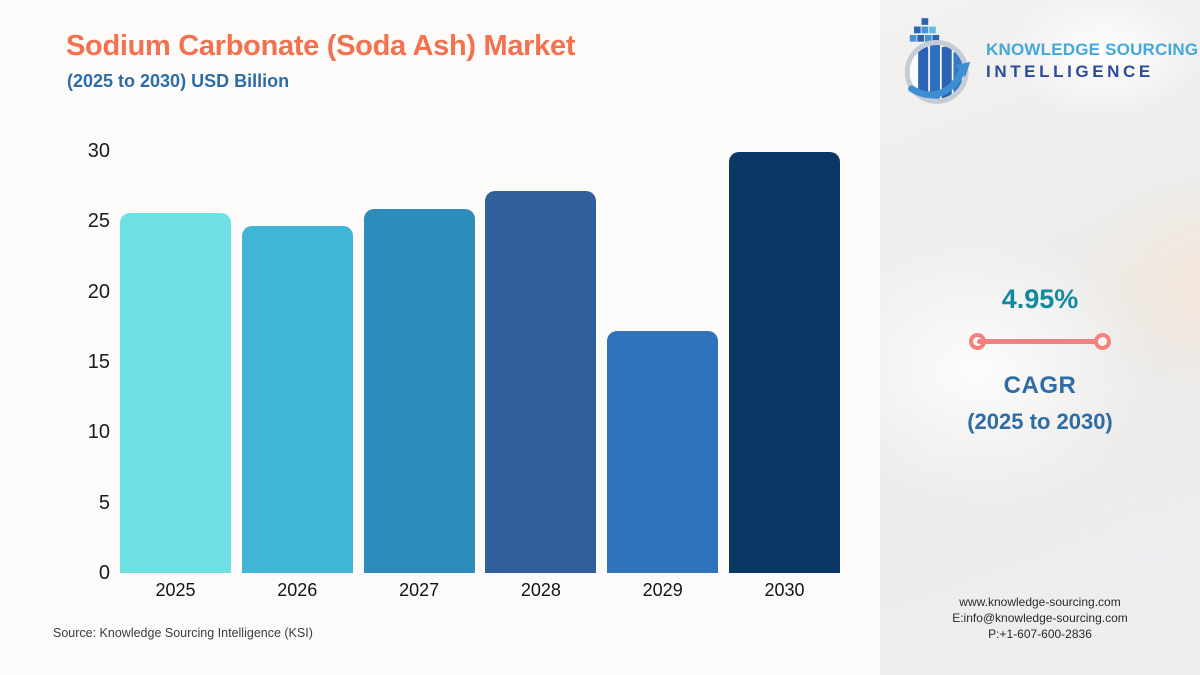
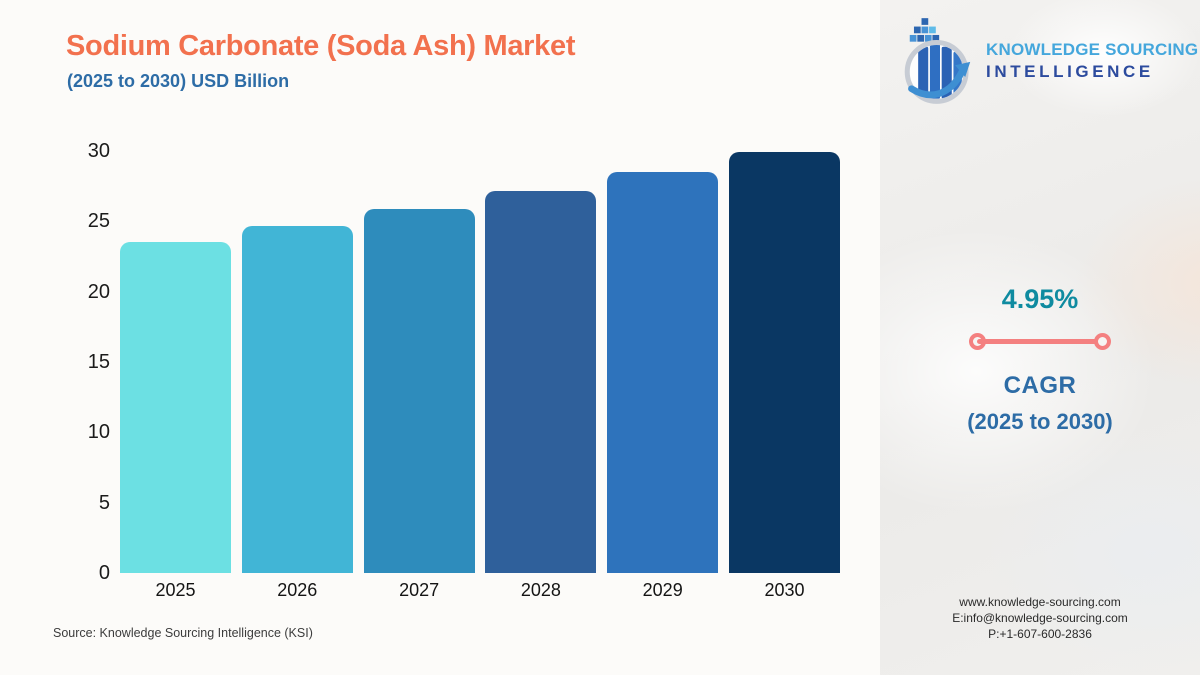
2025: 25.6 -> 23.5
2029: 17.2 -> 28.5
